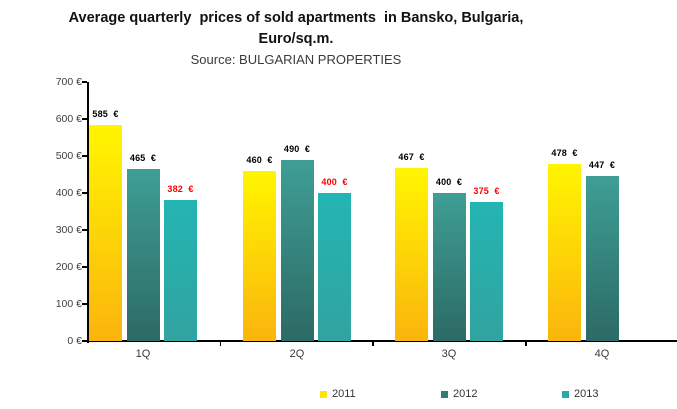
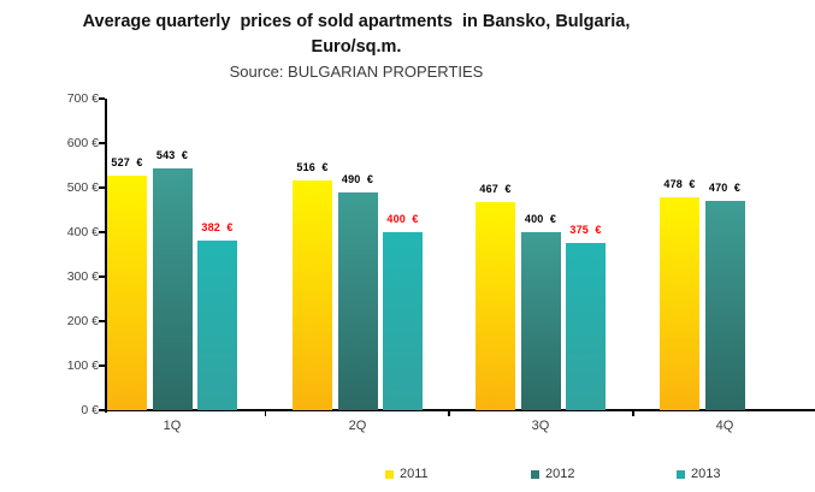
2011/1Q: 585 -> 527
2012/1Q: 465 -> 543
2011/2Q: 460 -> 516
2012/4Q: 447 -> 470
